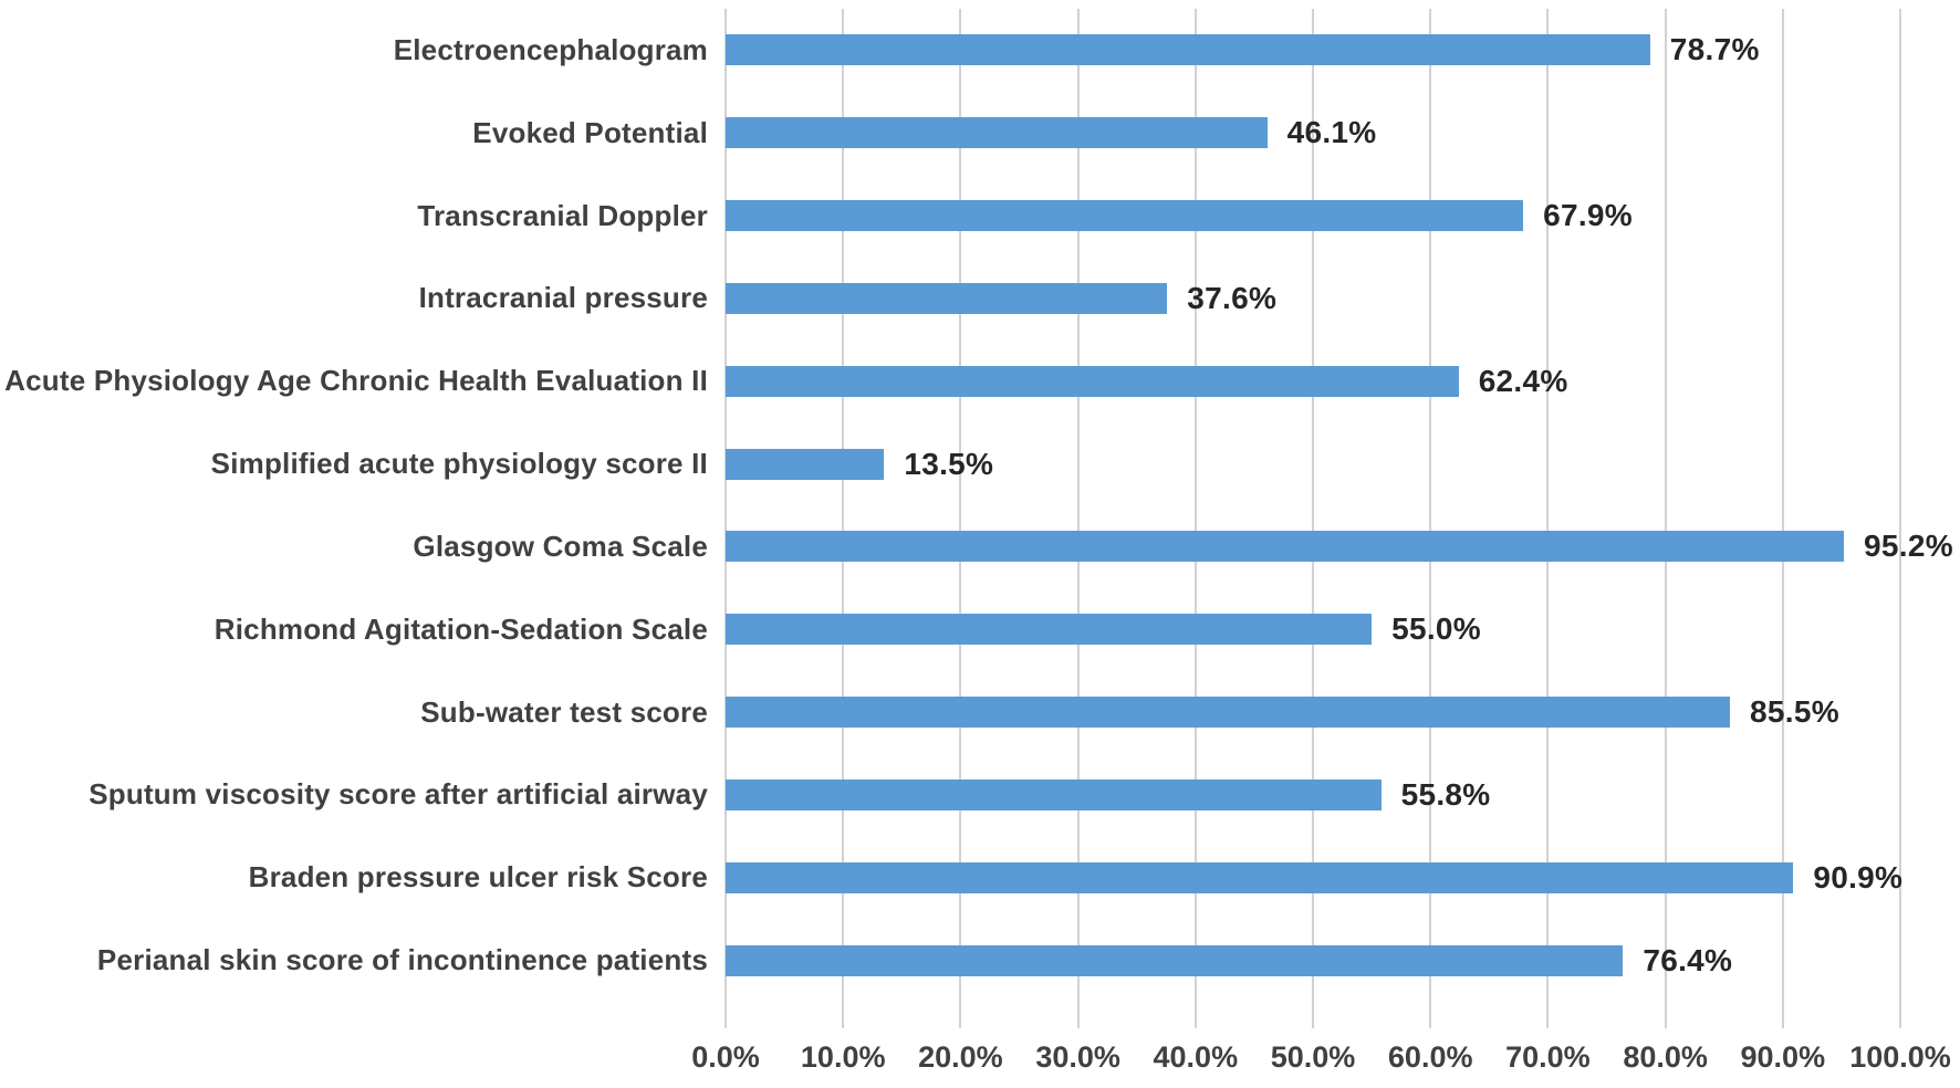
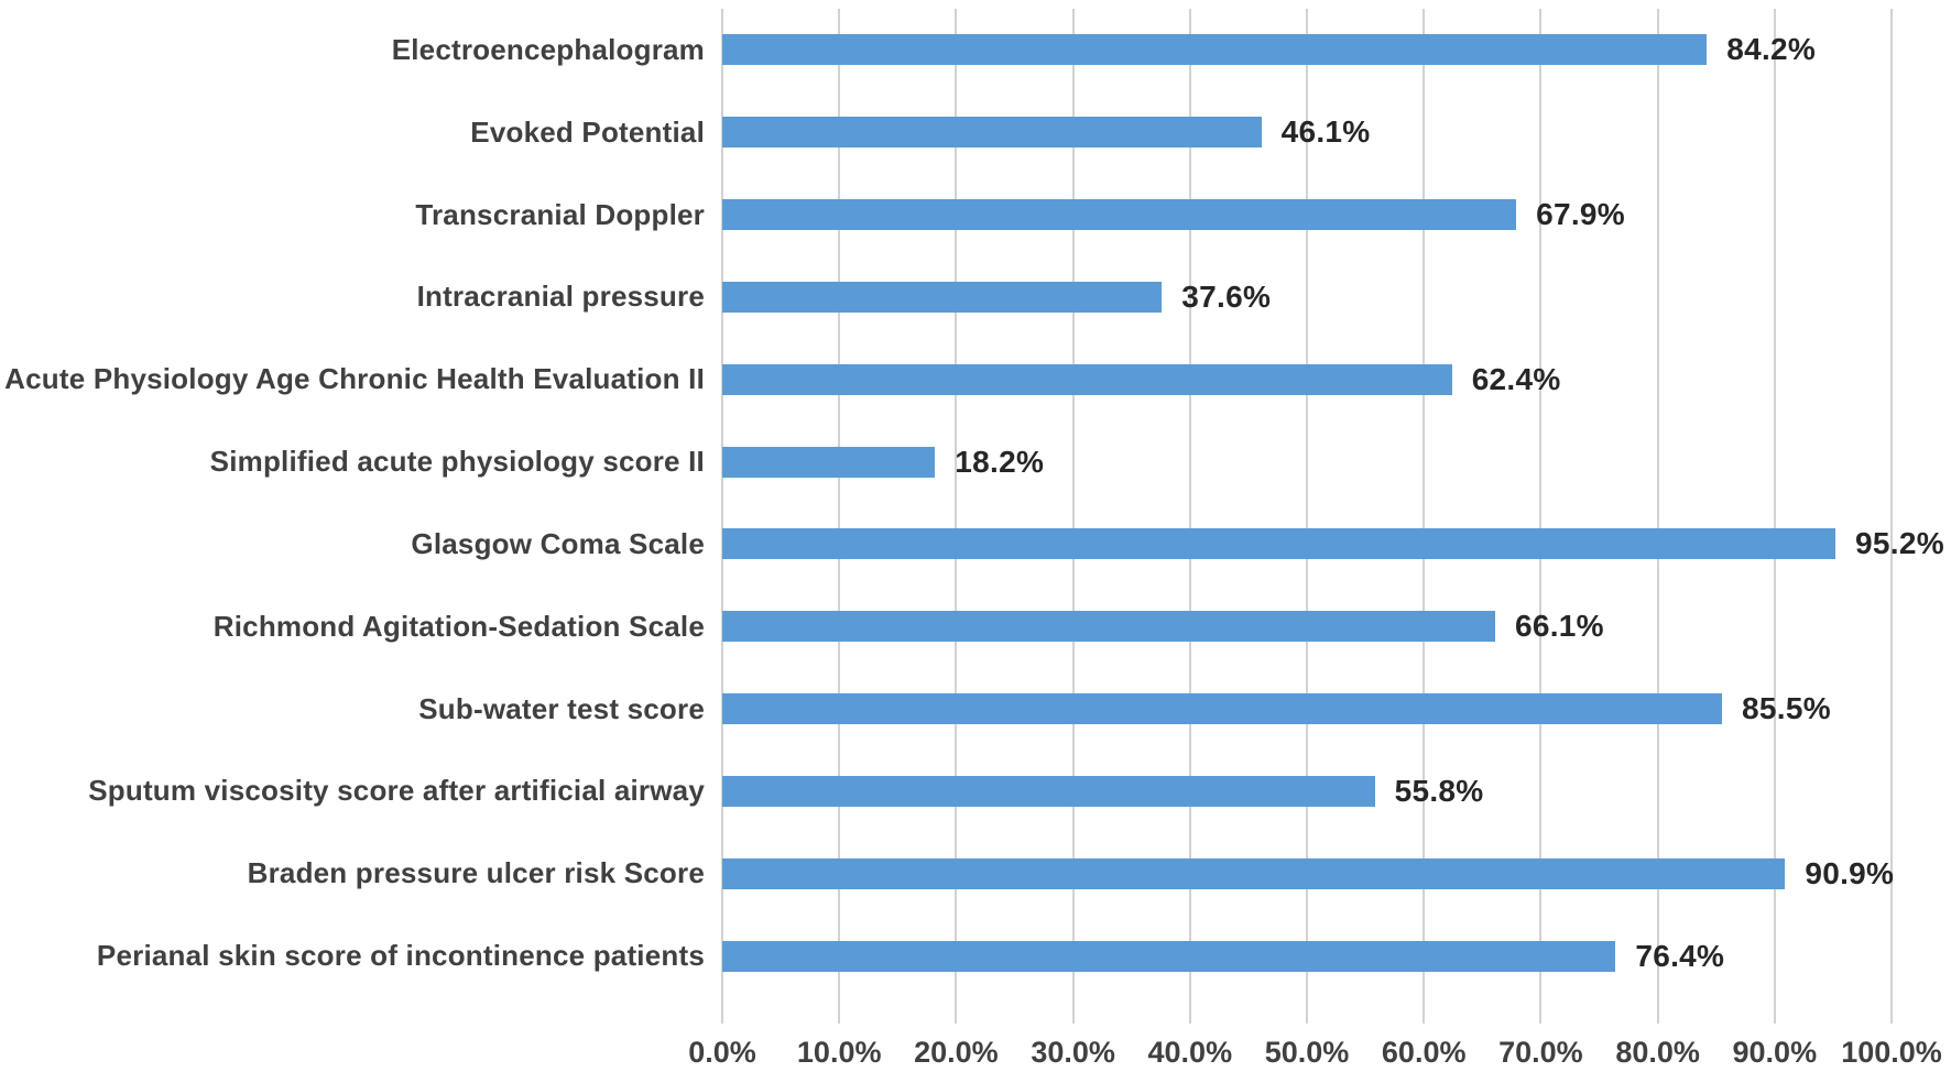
Electroencephalogram: 78.7% -> 84.2%
Simplified acute physiology score II: 13.5% -> 18.2%
Richmond Agitation-Sedation Scale: 55.0% -> 66.1%
